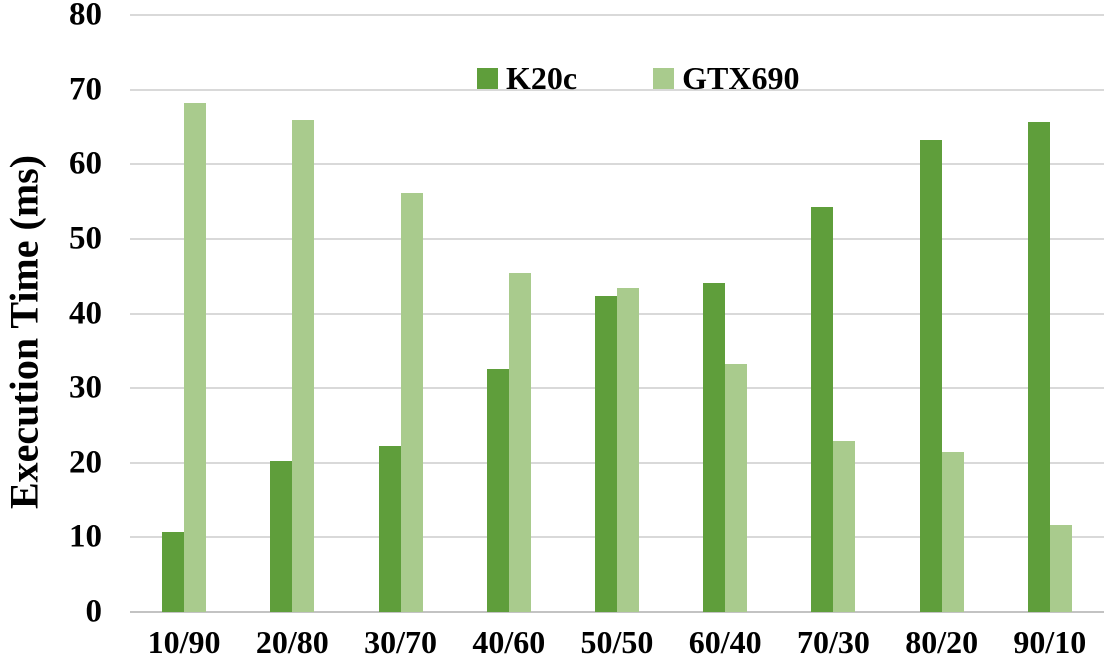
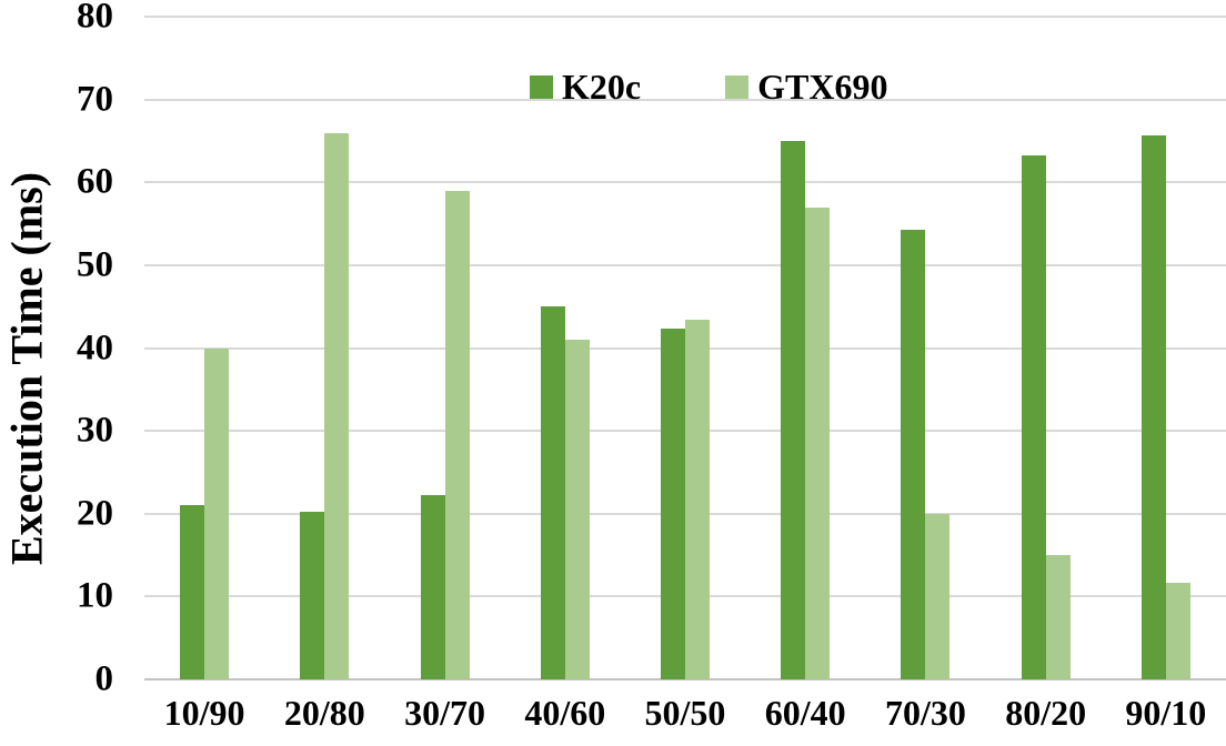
K20c/10/90: 11 -> 21
GTX690/10/90: 68 -> 40
GTX690/30/70: 56 -> 59
K20c/40/60: 32 -> 45
GTX690/40/60: 45 -> 41
K20c/60/40: 44 -> 65
GTX690/60/40: 33 -> 57
GTX690/70/30: 23 -> 20
GTX690/80/20: 22 -> 15
